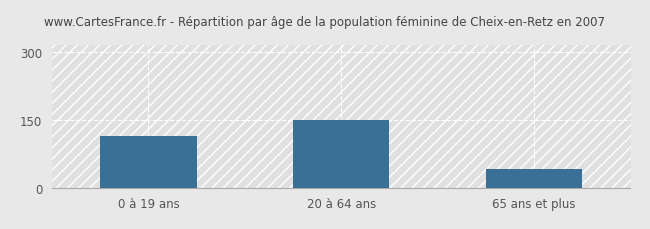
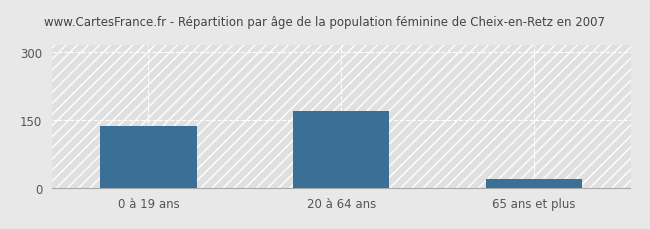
0 à 19 ans: 115 -> 135
20 à 64 ans: 150 -> 170
65 ans et plus: 40 -> 18
